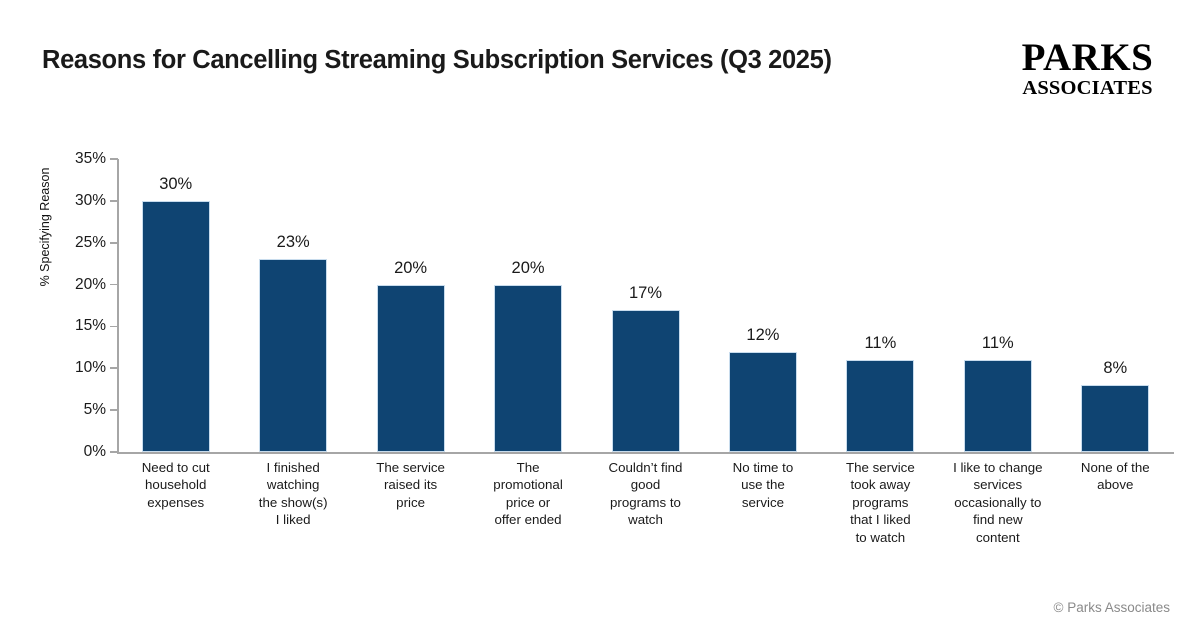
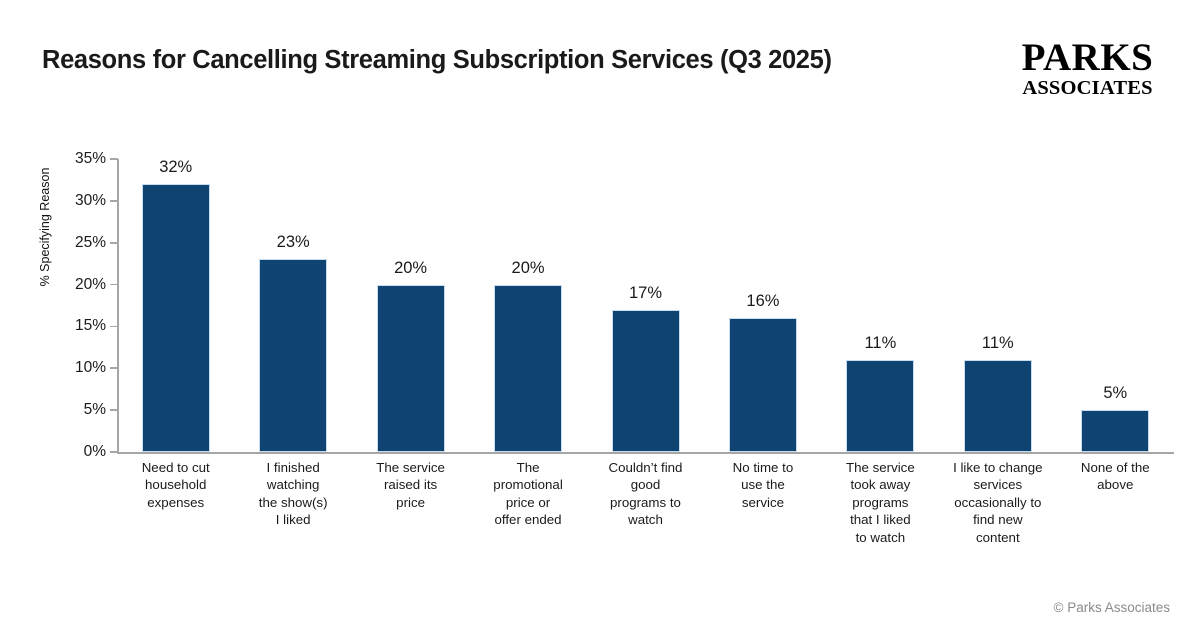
Need to cut household expenses: 30% -> 32%
No time to use the service: 12% -> 16%
None of the above: 8% -> 5%
